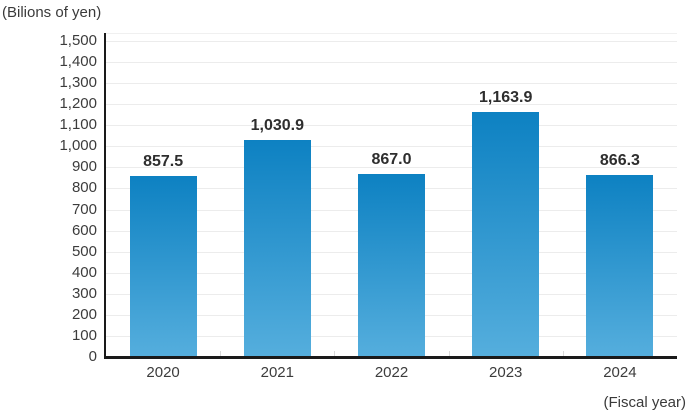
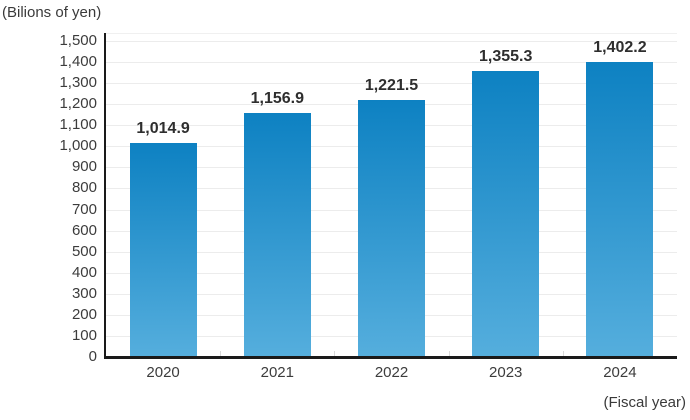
2020: 857.5 -> 1,014.9
2021: 1,030.9 -> 1,156.9
2022: 867.0 -> 1,221.5
2023: 1,163.9 -> 1,355.3
2024: 866.3 -> 1,402.2
